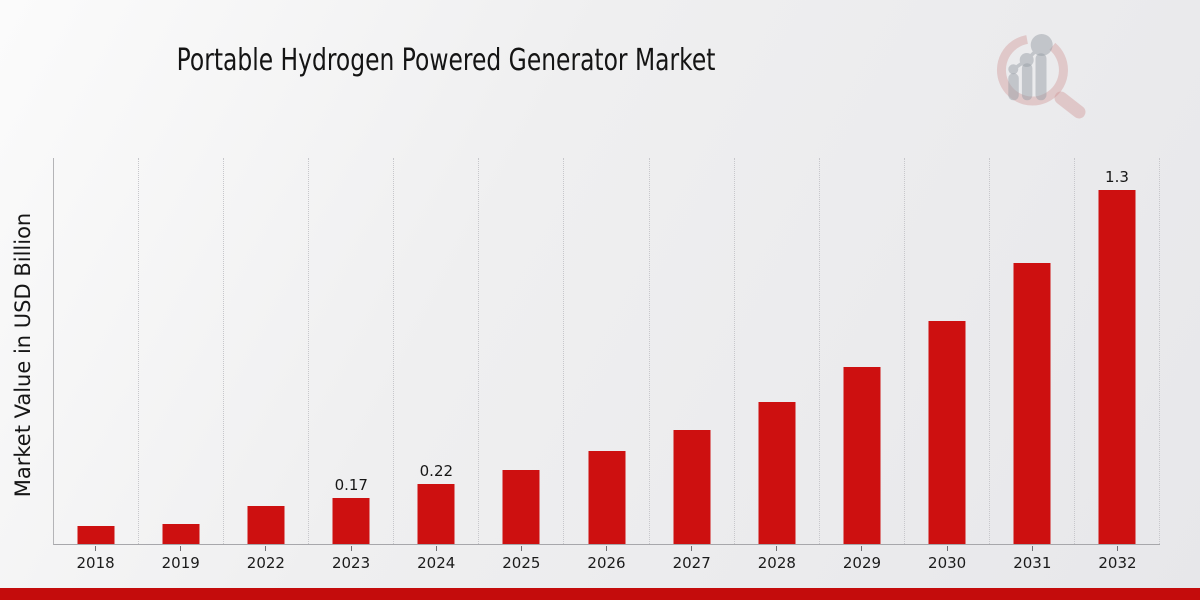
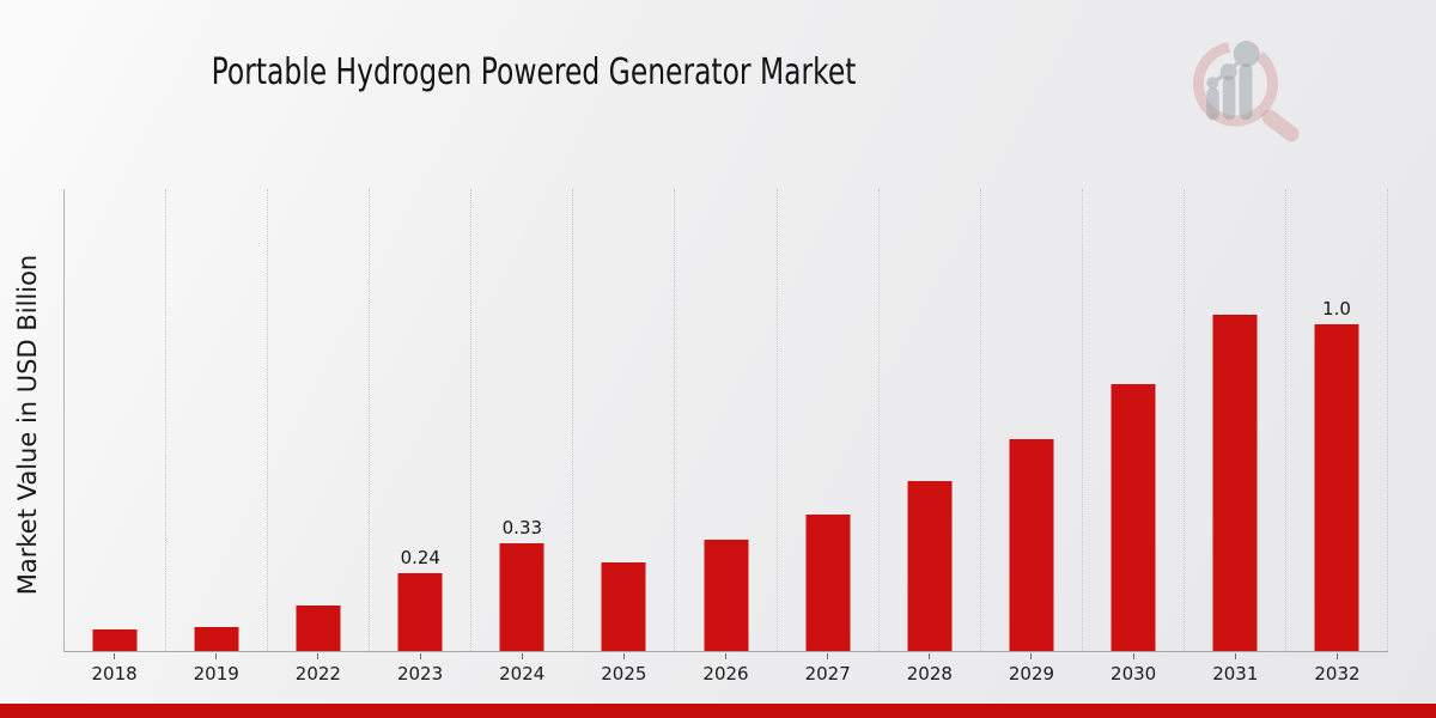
2023: 0.17 -> 0.24
2024: 0.22 -> 0.33
2032: 1.3 -> 1.0
